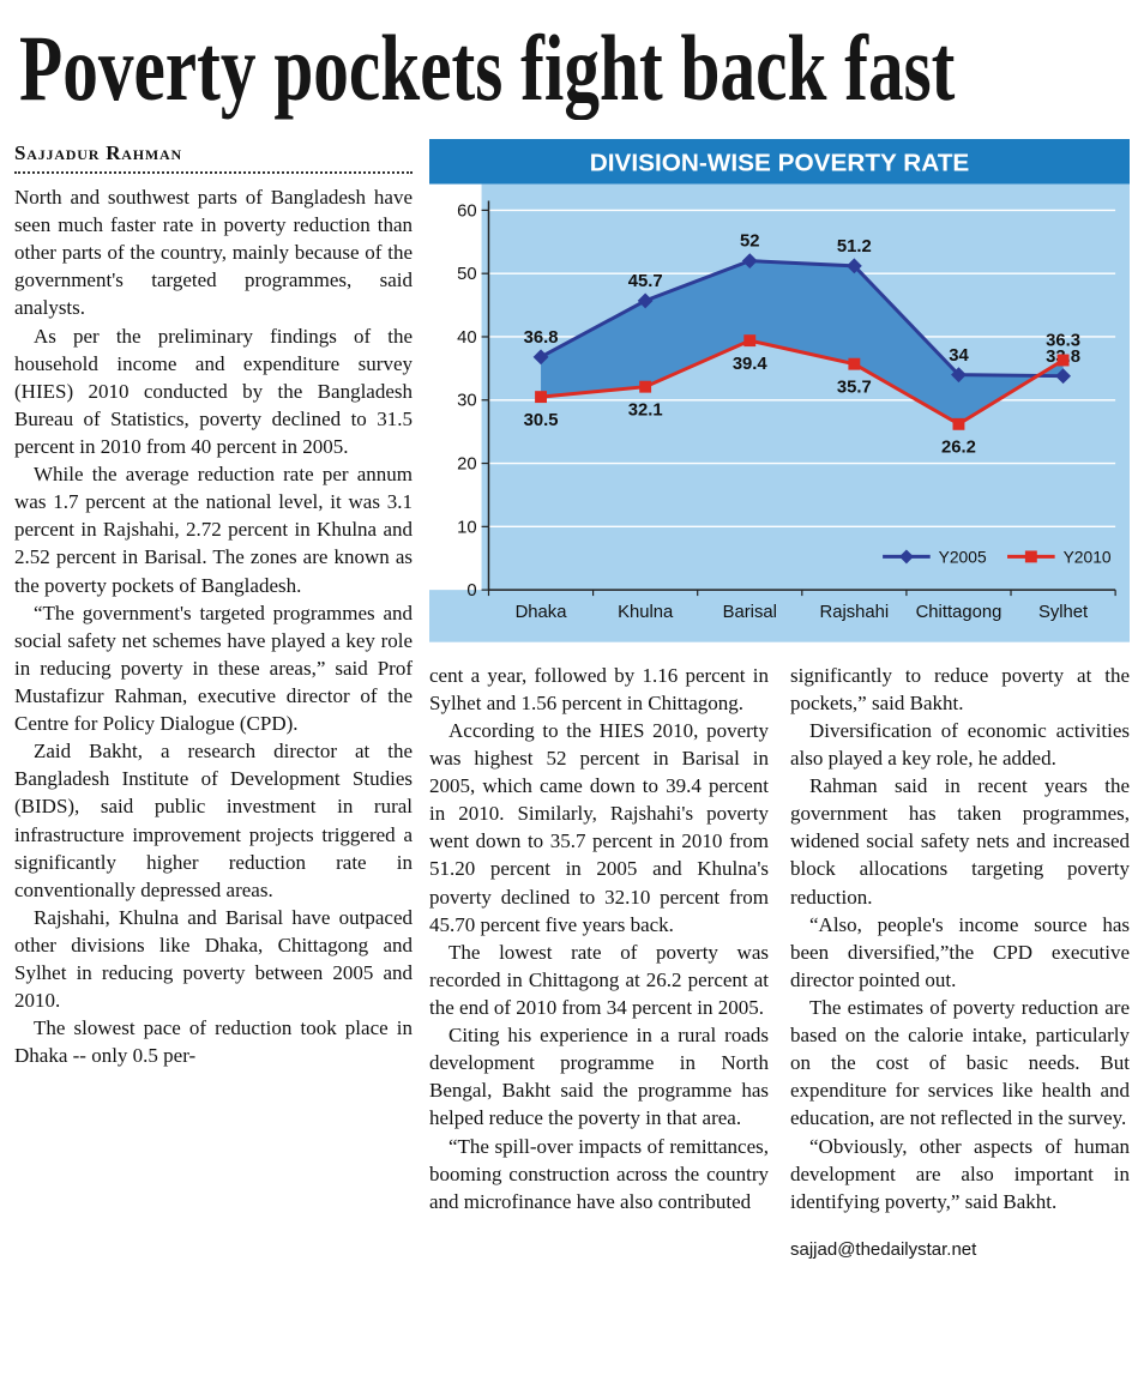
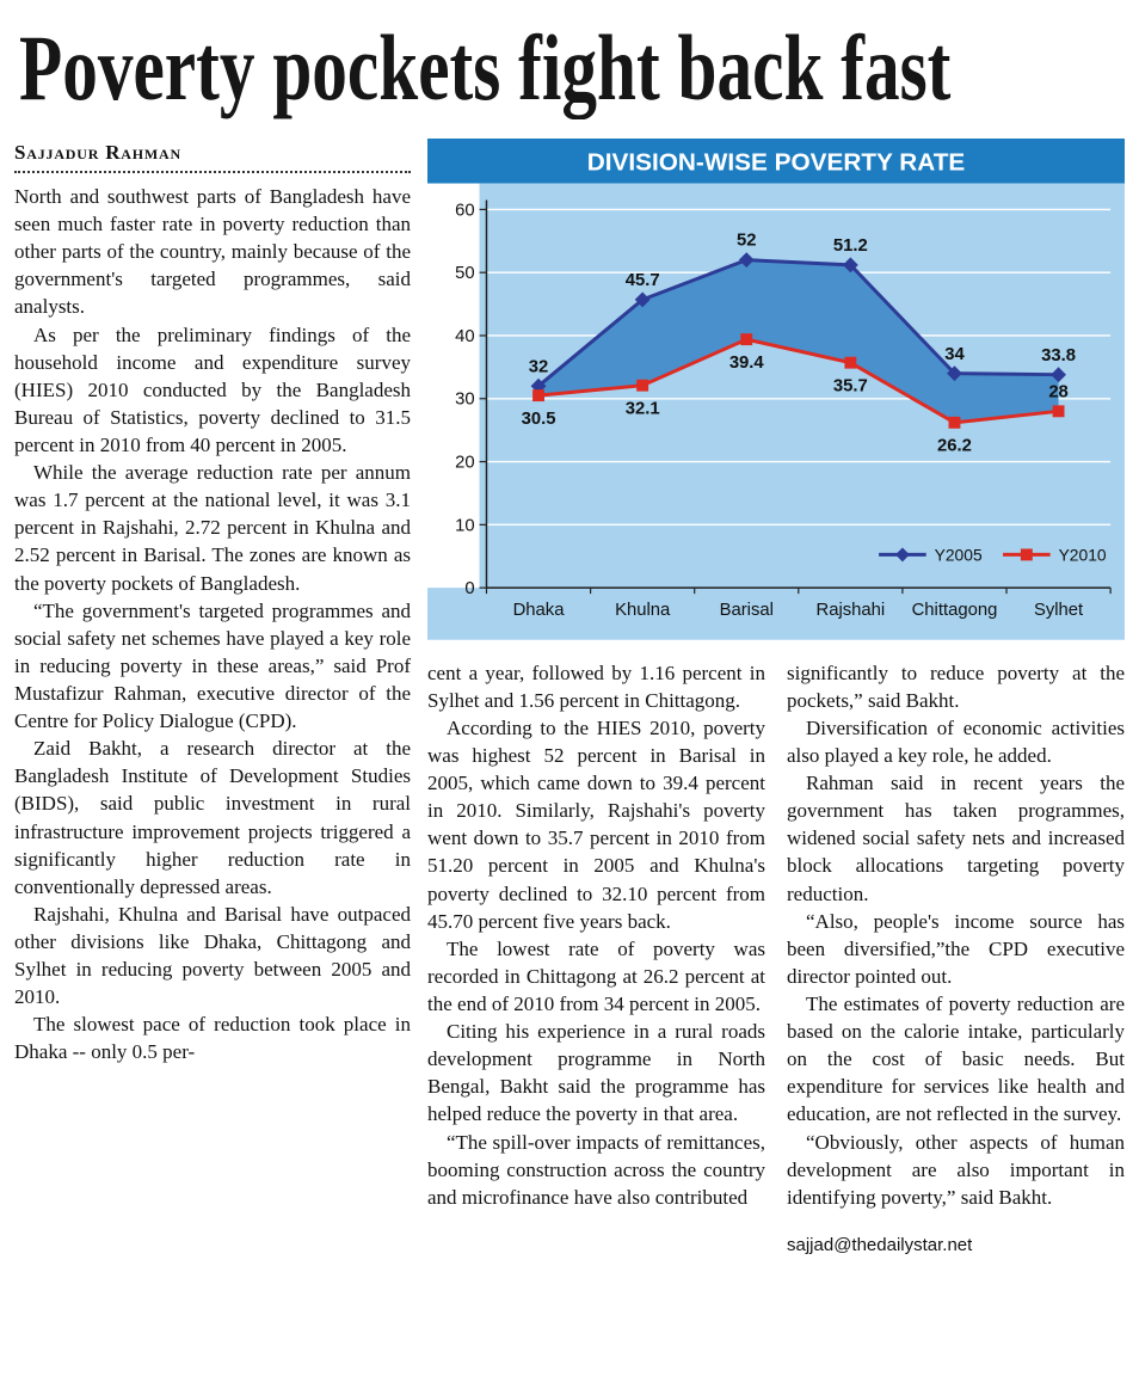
Y2005/Dhaka: 36.8 -> 32
Y2010/Sylhet: 36.3 -> 28
